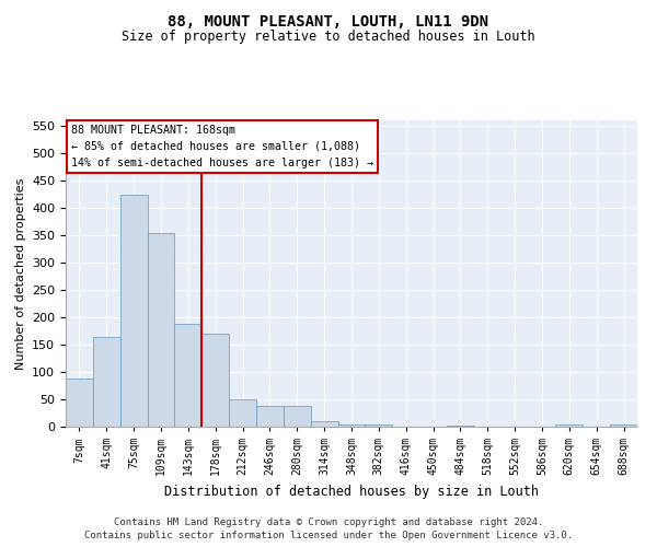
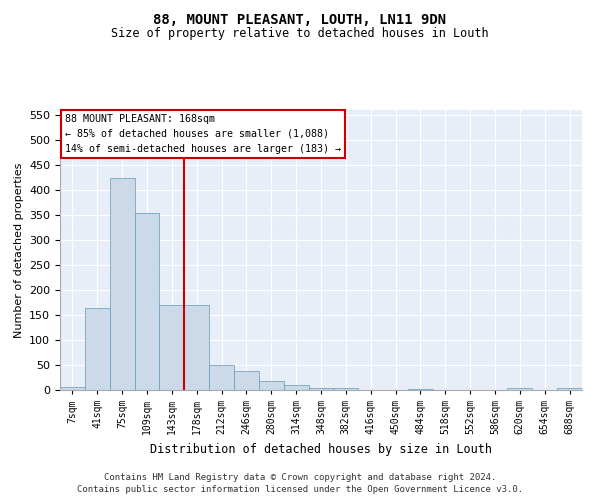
7sqm: 88 -> 7
143sqm: 188 -> 170
280sqm: 38 -> 18
